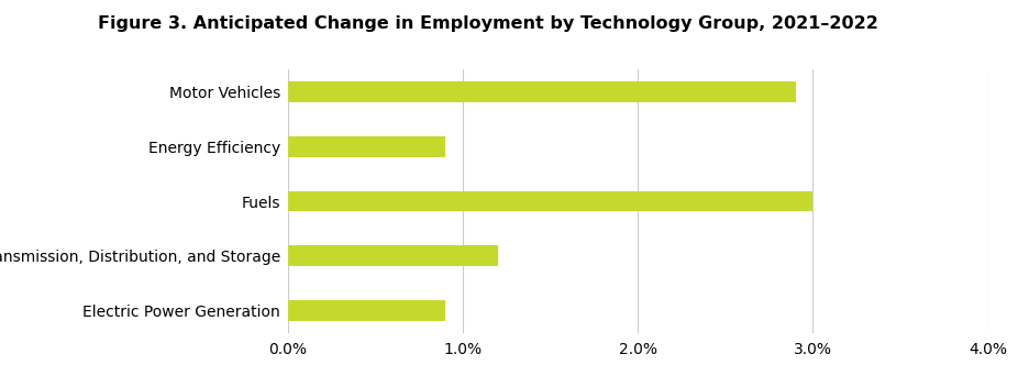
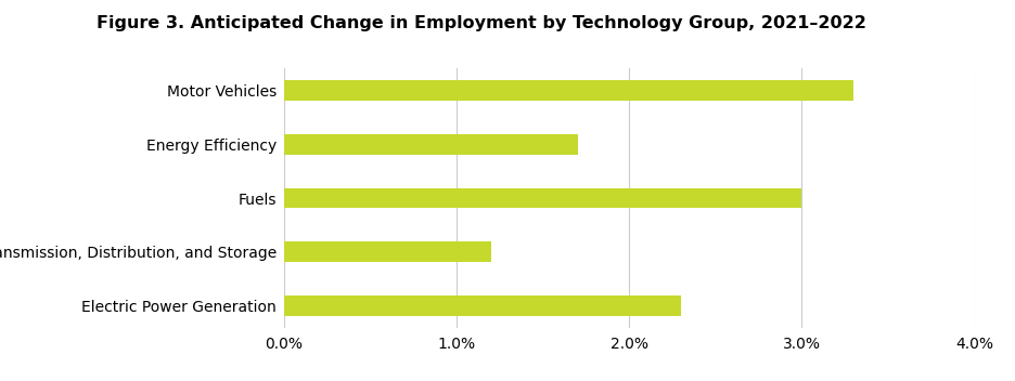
Motor Vehicles: 2.9% -> 3.3%
Energy Efficiency: 0.9% -> 1.7%
Electric Power Generation: 0.9% -> 2.3%
